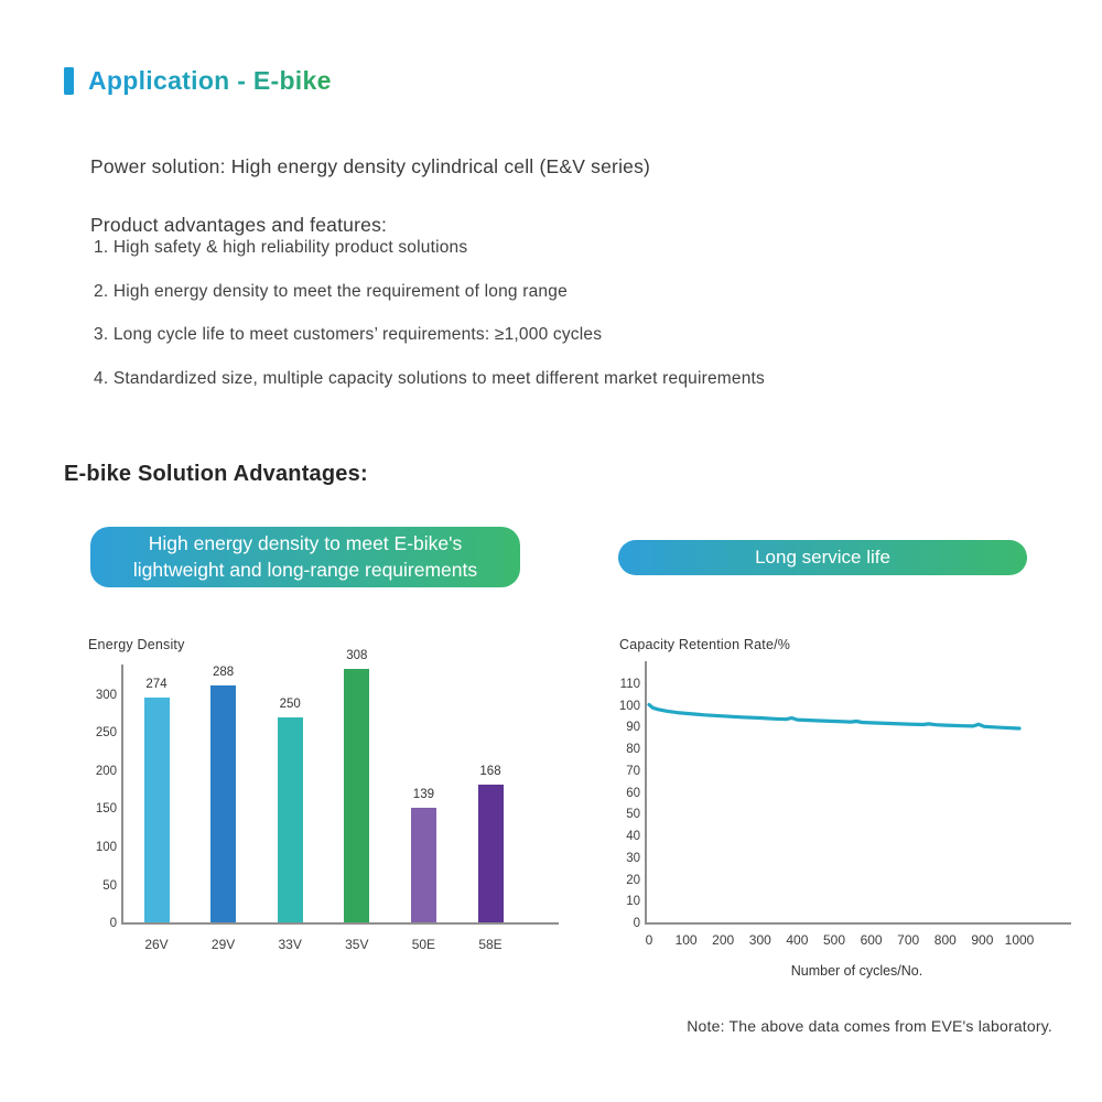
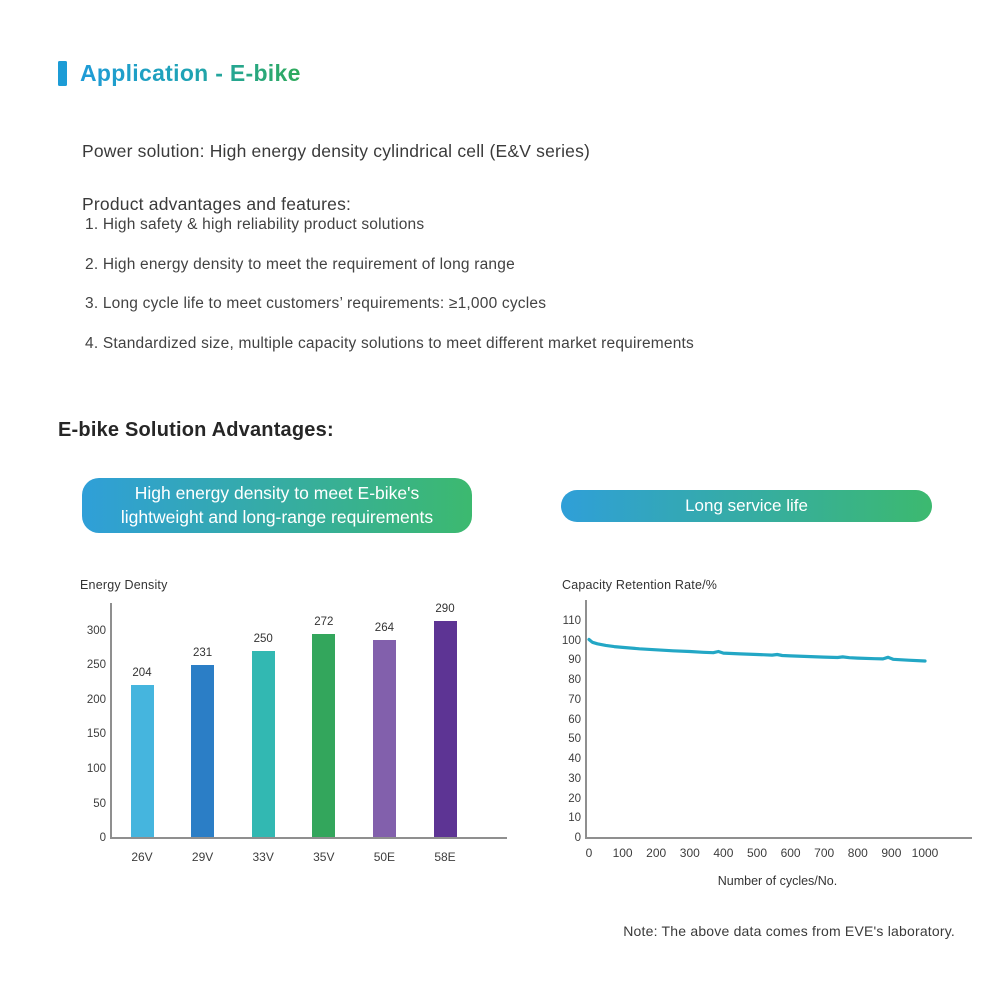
Energy Density/26V: 274 -> 204
Energy Density/29V: 288 -> 231
Energy Density/35V: 308 -> 272
Energy Density/50E: 139 -> 264
Energy Density/58E: 168 -> 290
